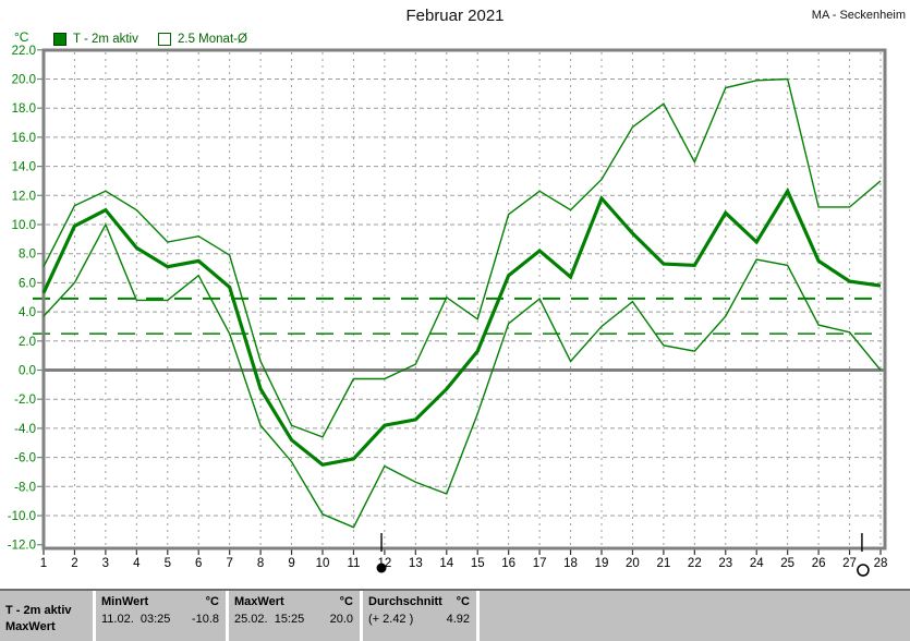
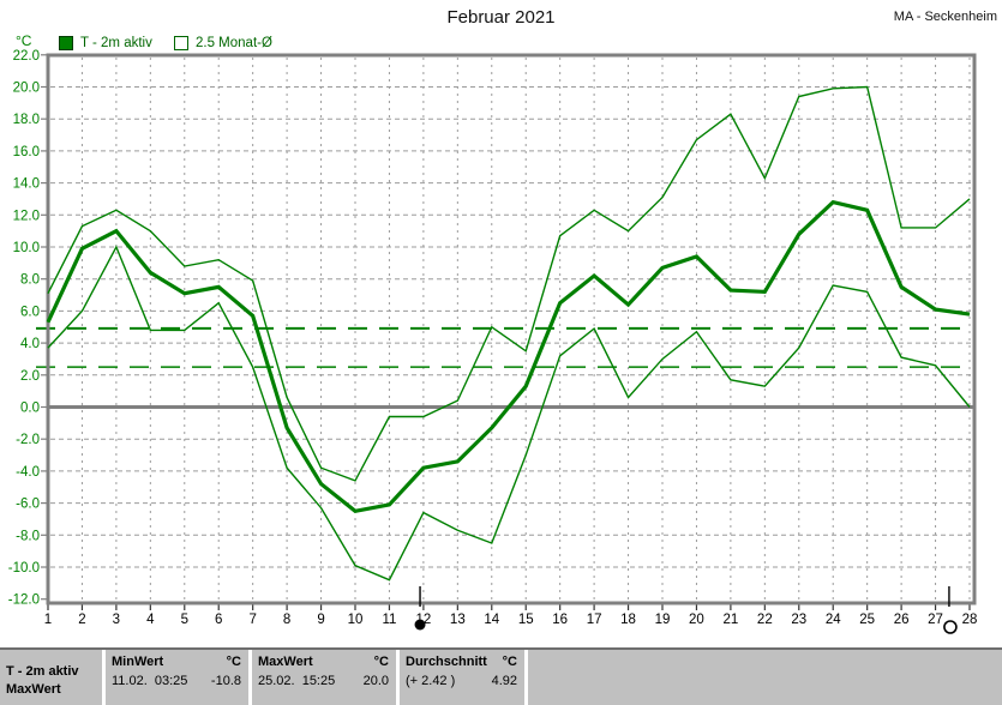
T - 2m aktiv/19: 11.8 -> 8.7
T - 2m aktiv/24: 8.8 -> 12.8
